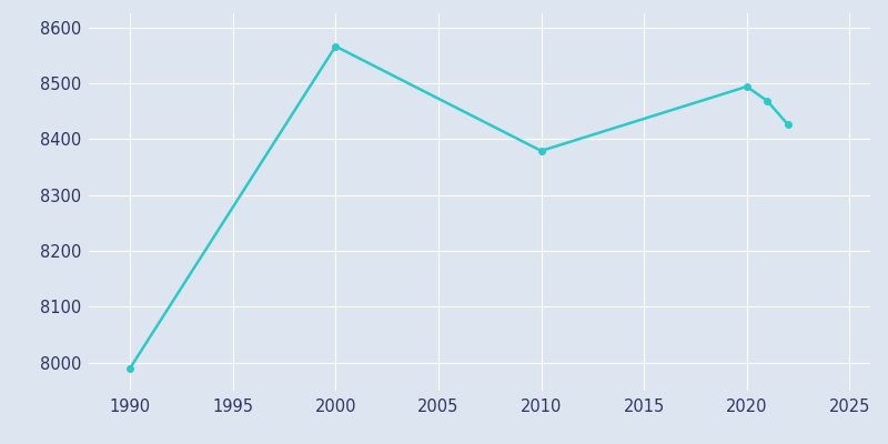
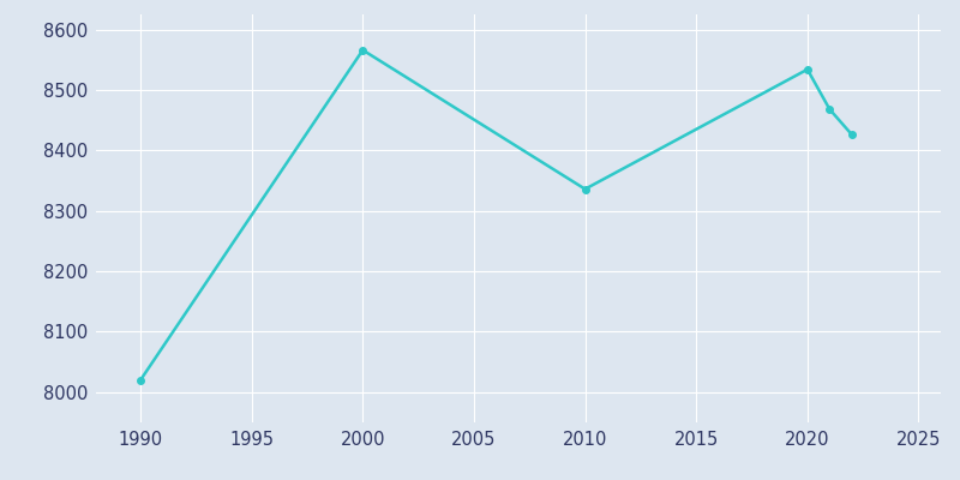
1990: 7990 -> 8020
2010: 8379 -> 8336
2020: 8494 -> 8534
